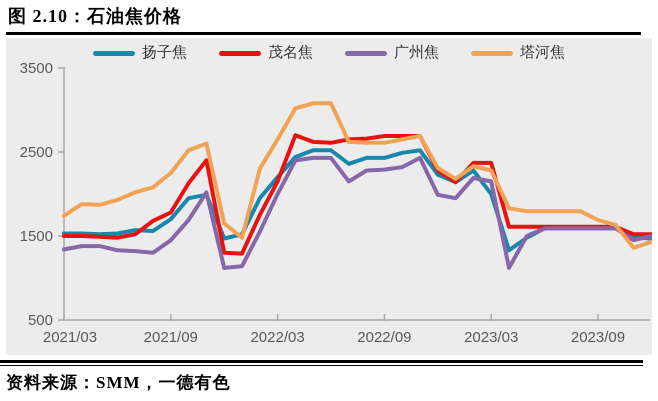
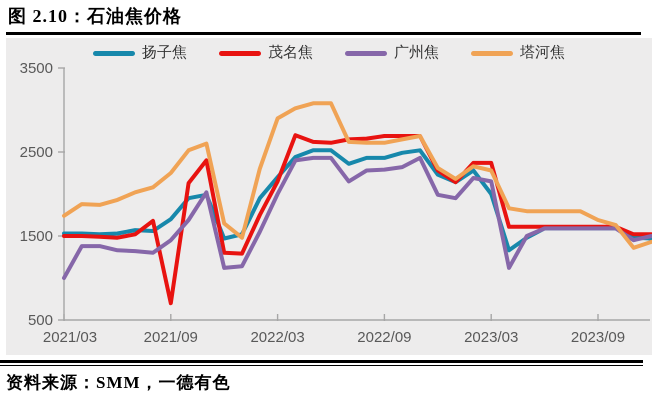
广州焦/2021/03: 1300 -> 1000
茂名焦/2021/09: 1800 -> 700
塔河焦/2022/03: 2600 -> 2900
